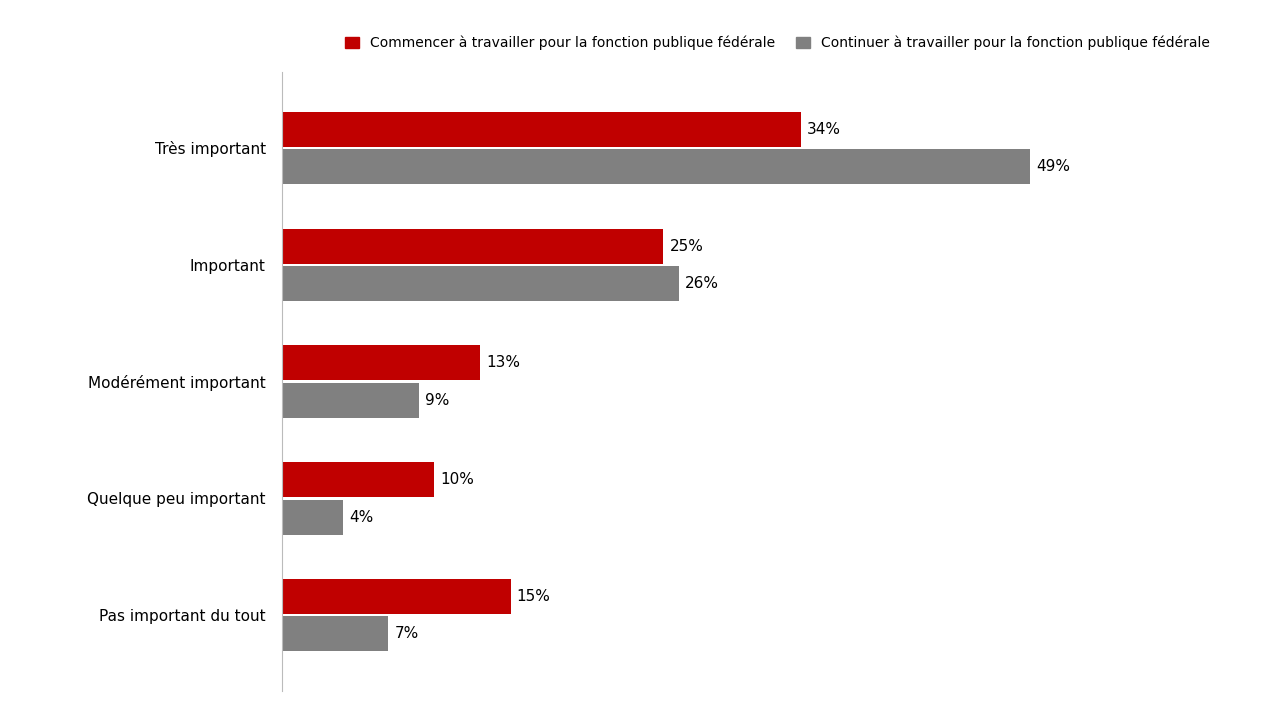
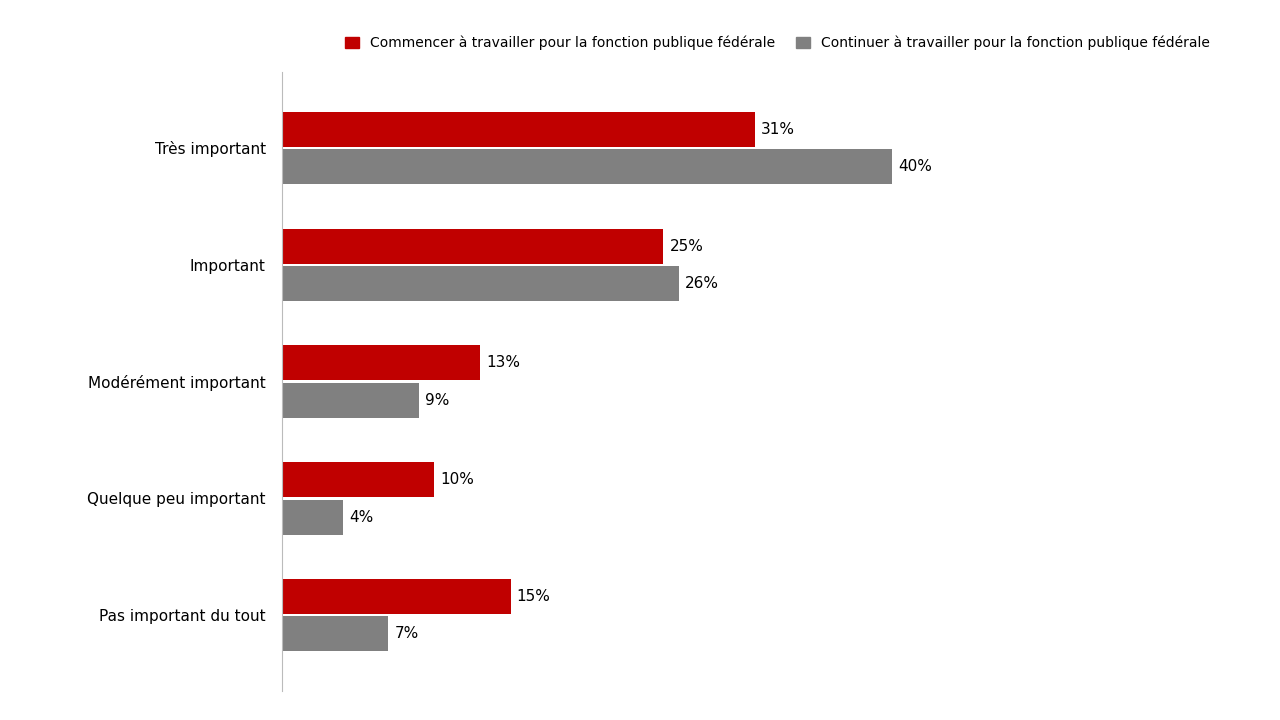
Commencer à travailler pour la fonction publique fédérale/Très important: 34% -> 31%
Continuer à travailler pour la fonction publique fédérale/Très important: 49% -> 40%
